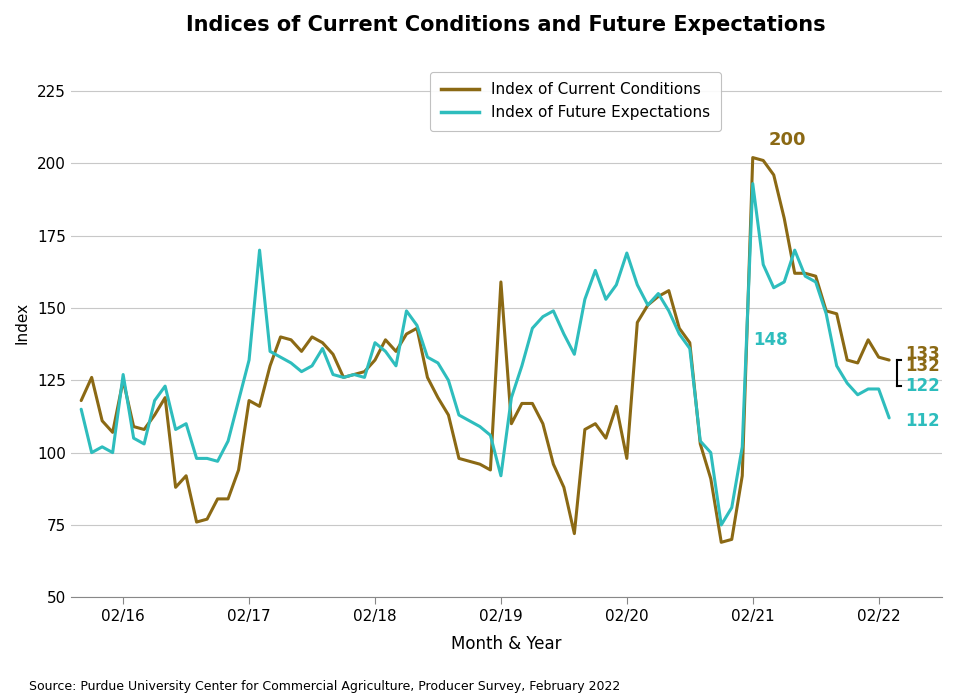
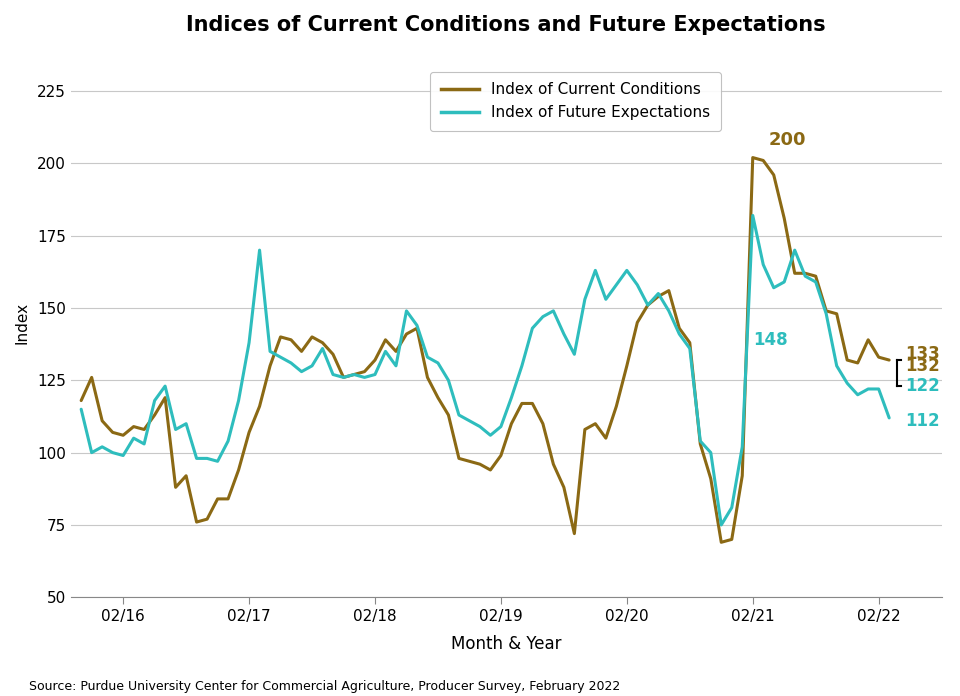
Index of Current Conditions/02/16: 125 -> 106
Index of Future Expectations/02/16: 127 -> 99
Index of Current Conditions/02/17: 118 -> 107
Index of Future Expectations/02/17: 132 -> 138
Index of Future Expectations/02/18: 138 -> 127
Index of Current Conditions/02/19: 159 -> 99
Index of Future Expectations/02/19: 92 -> 109
Index of Current Conditions/02/20: 98 -> 130
Index of Future Expectations/02/20: 169 -> 163
Index of Future Expectations/02/21: 193 -> 182
